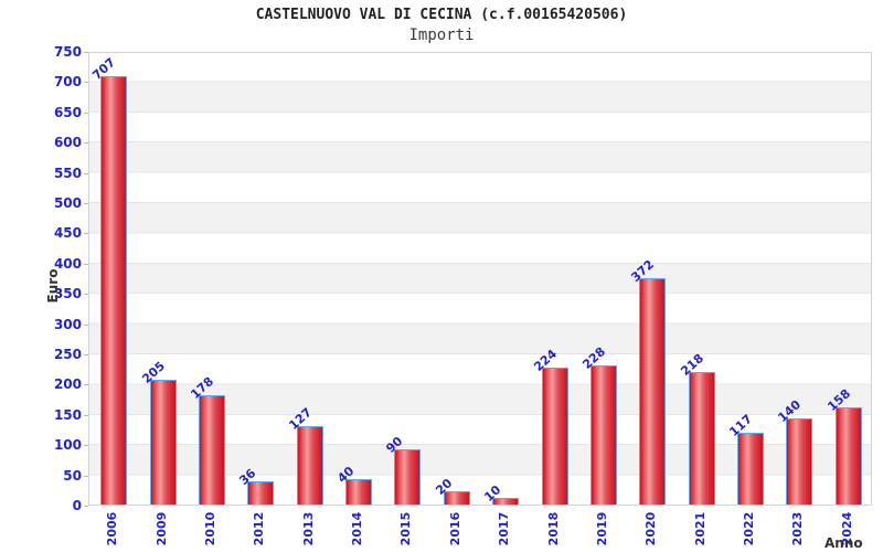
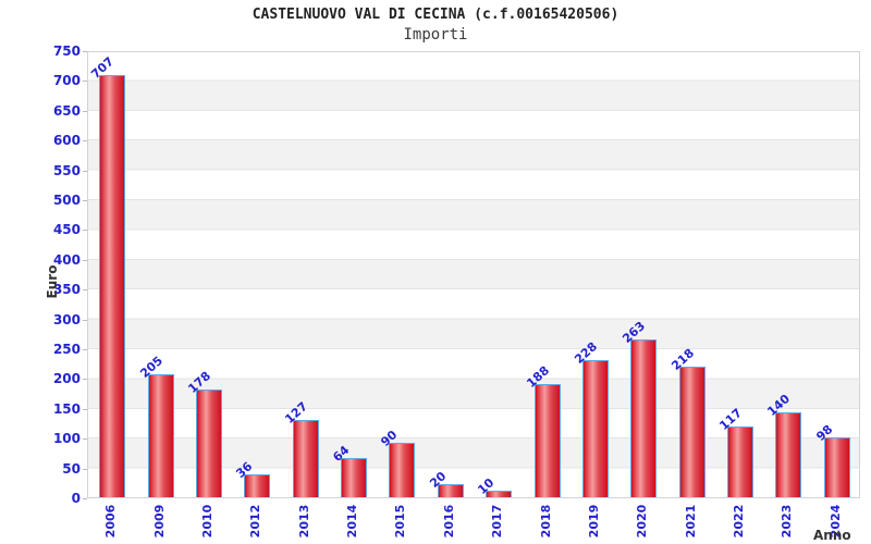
2014: 40 -> 64
2018: 224 -> 188
2020: 372 -> 263
2024: 158 -> 98
